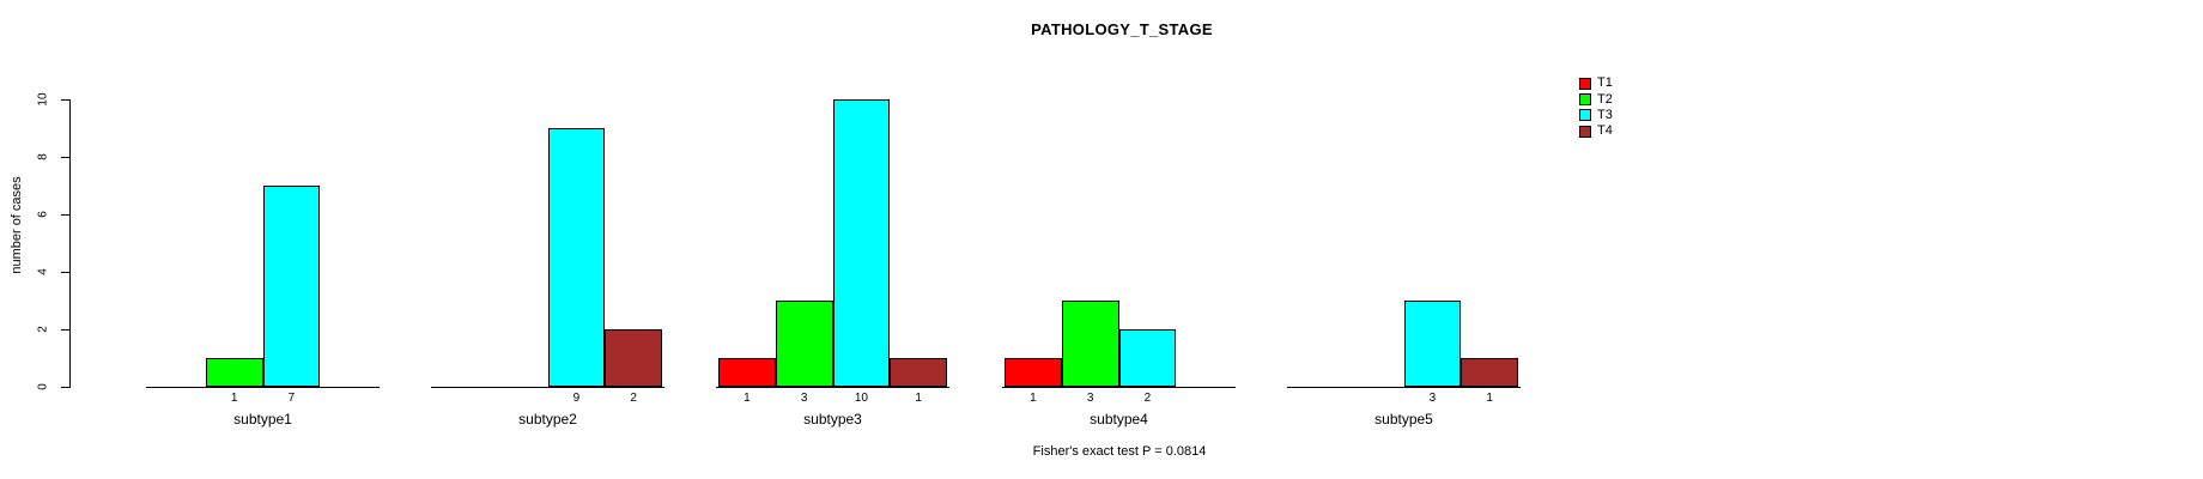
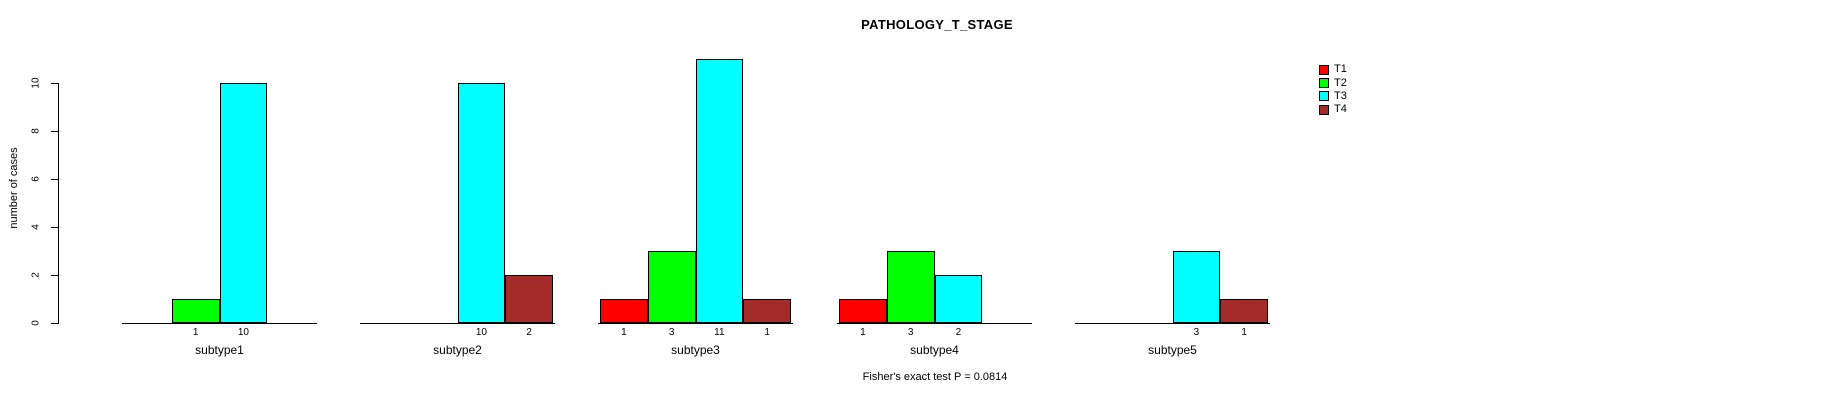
T3/subtype1: 7 -> 10
T3/subtype2: 9 -> 10
T3/subtype3: 10 -> 11
